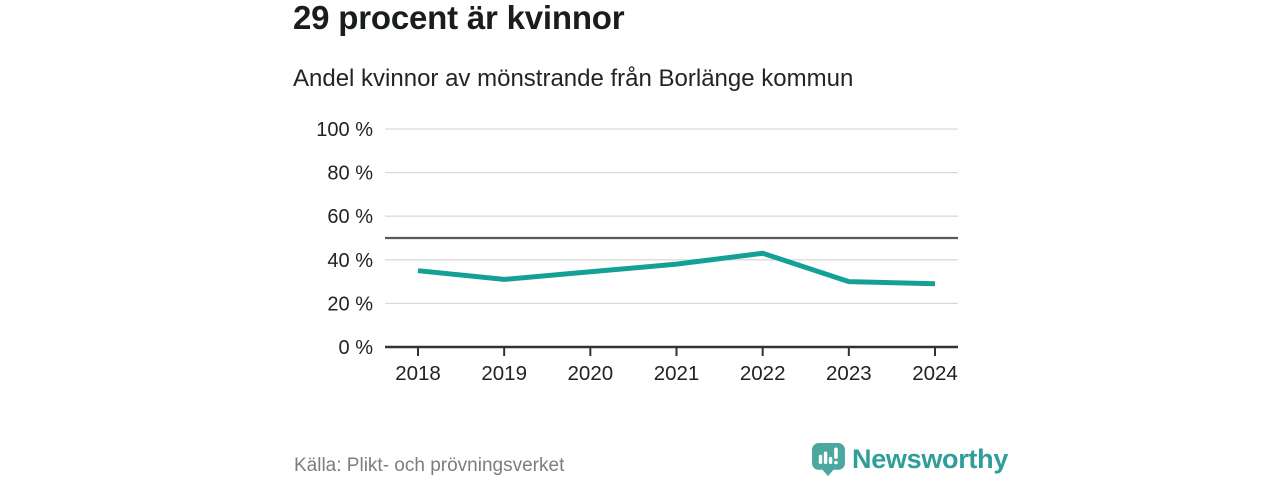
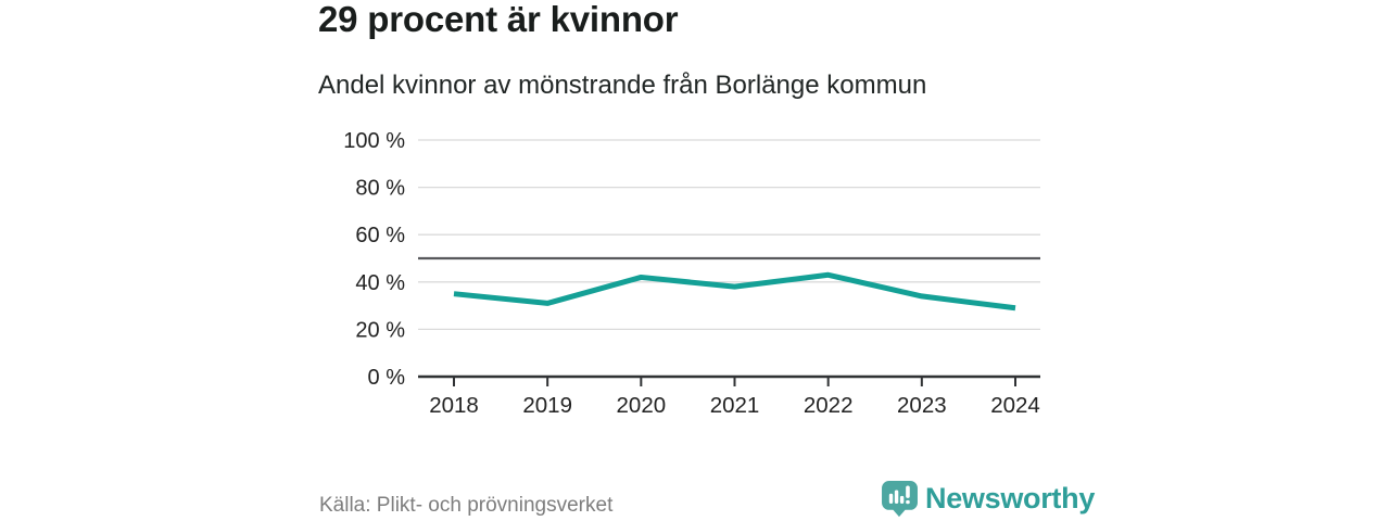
2020: 34% -> 42%
2023: 30% -> 34%
